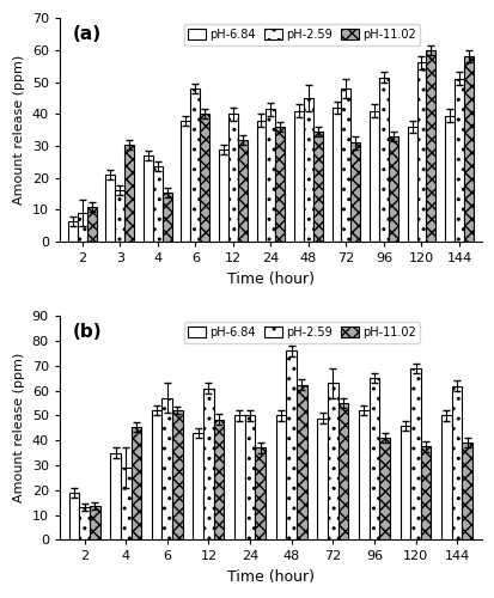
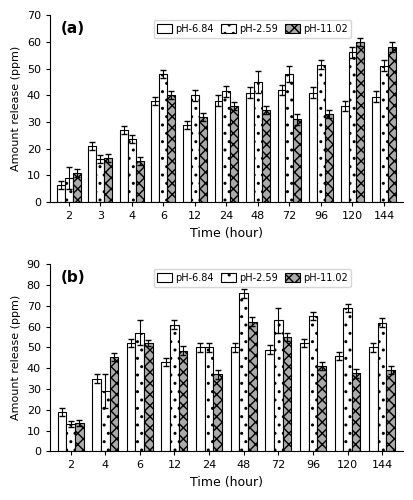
pH-11.02/3: 30.5 -> 16.5
